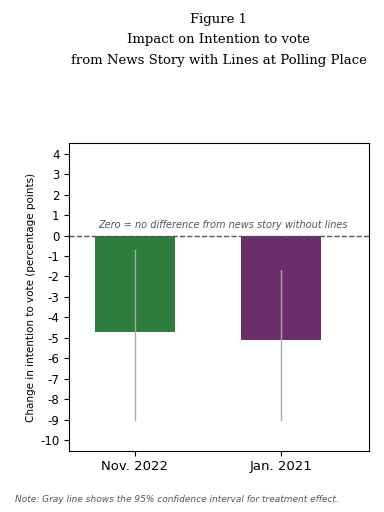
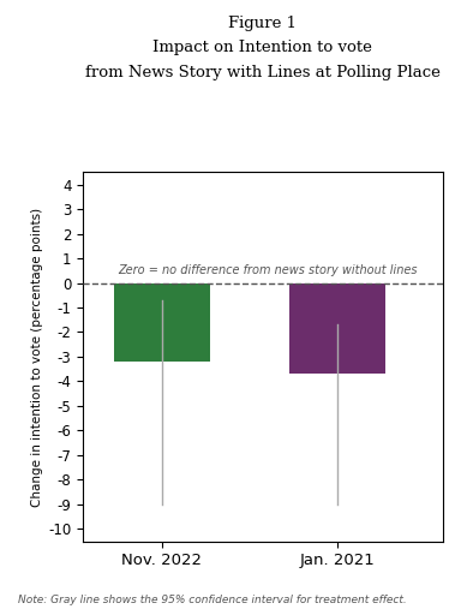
Nov. 2022: -4.7 -> -3.2
Jan. 2021: -5.1 -> -3.7
